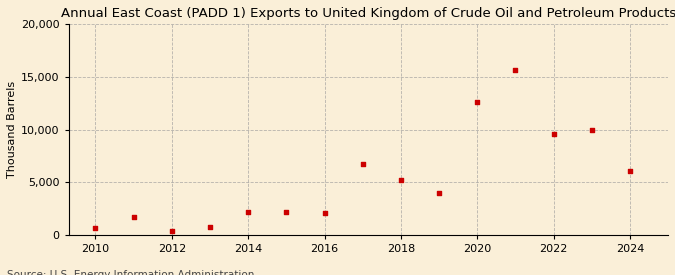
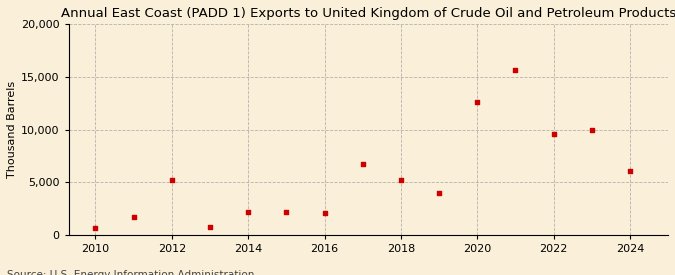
2012: 400 -> 5,200
